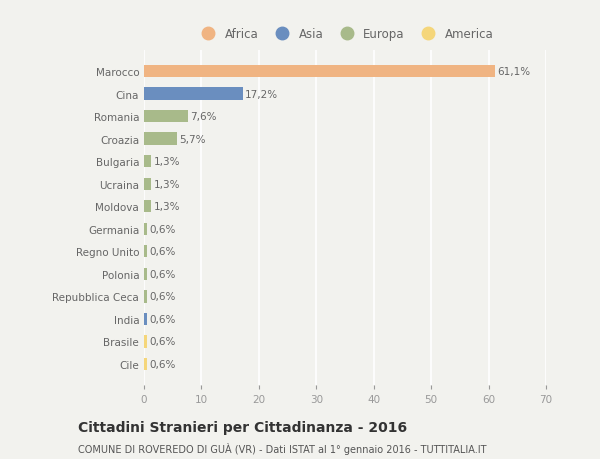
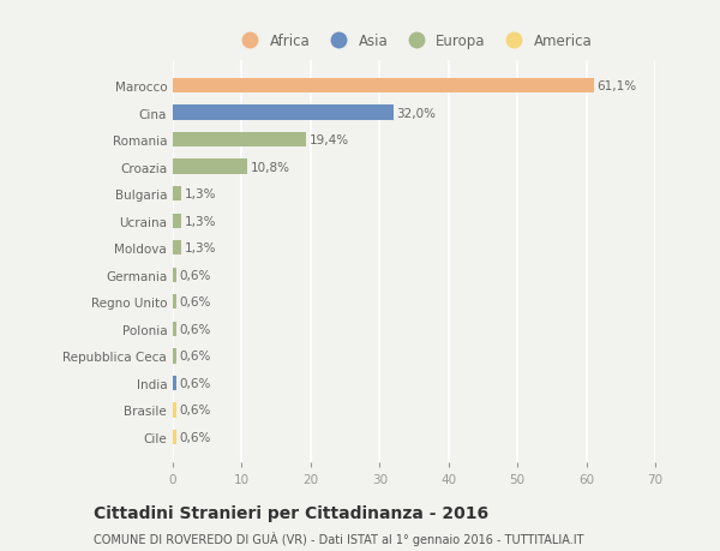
Cina: 17,2% -> 32,0%
Romania: 7,6% -> 19,4%
Croazia: 5,7% -> 10,8%
